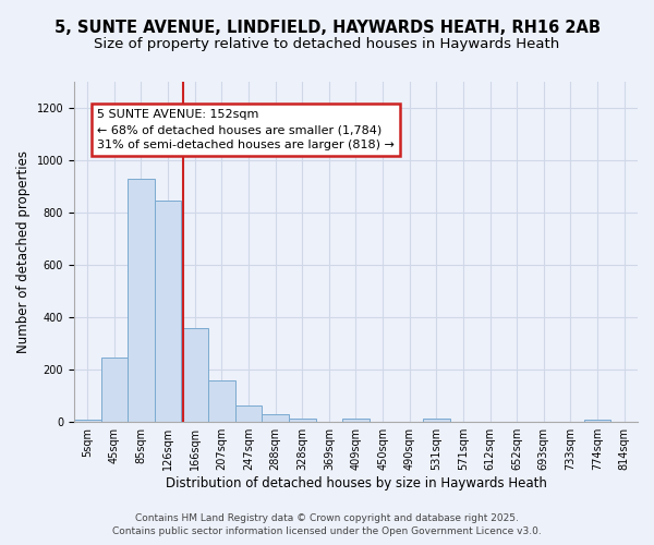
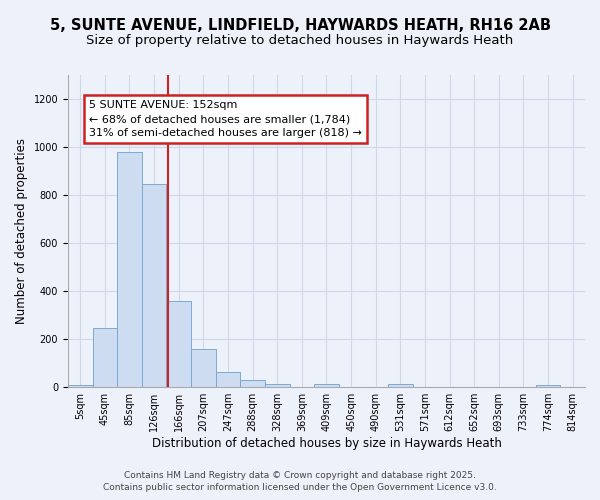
85sqm: 930 -> 980
